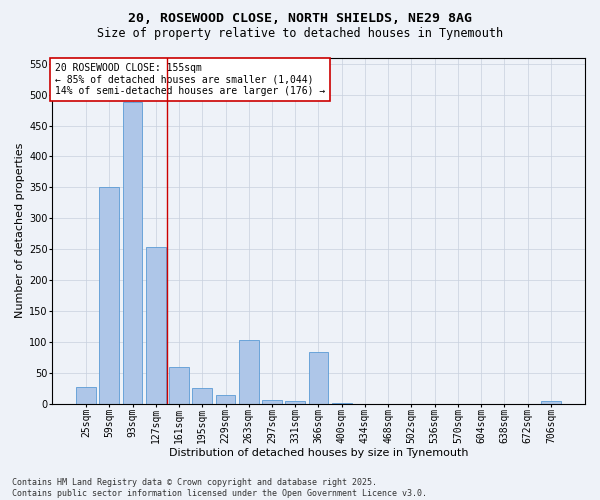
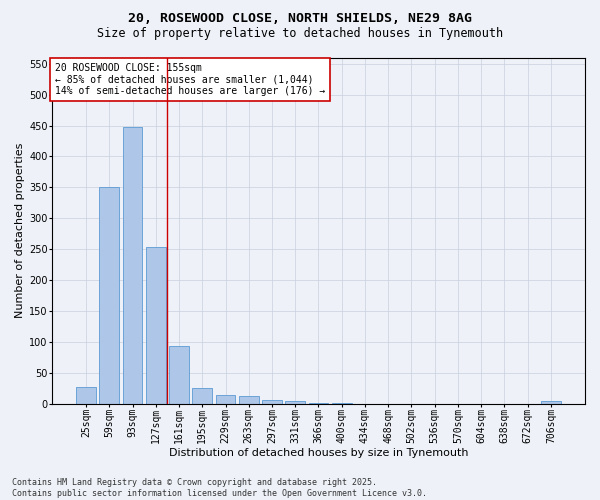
93sqm: 488 -> 448
161sqm: 60 -> 93
263sqm: 104 -> 12
366sqm: 84 -> 2
